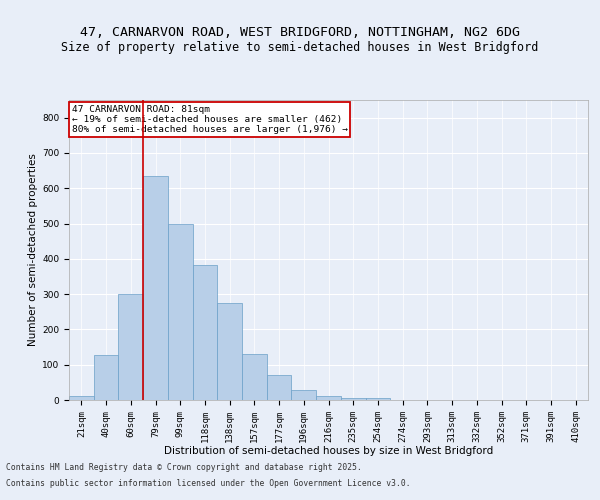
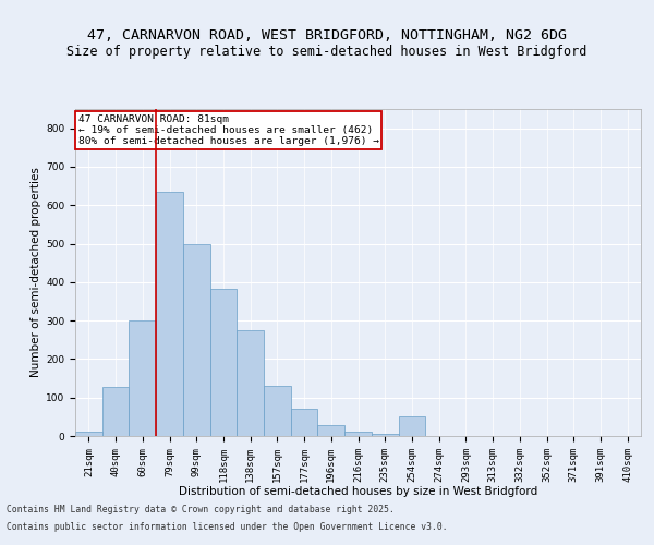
254sqm: 5 -> 50
